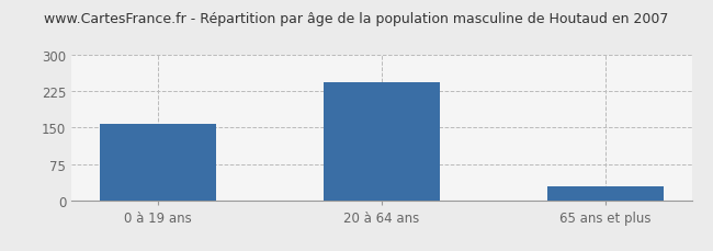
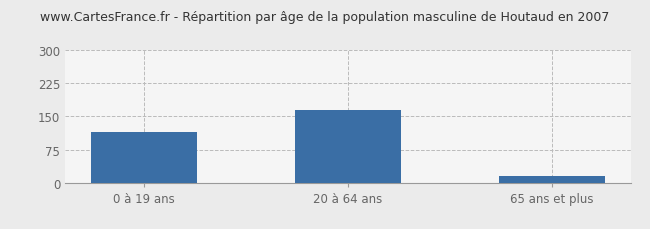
0 à 19 ans: 157 -> 115
20 à 64 ans: 243 -> 165
65 ans et plus: 30 -> 15
